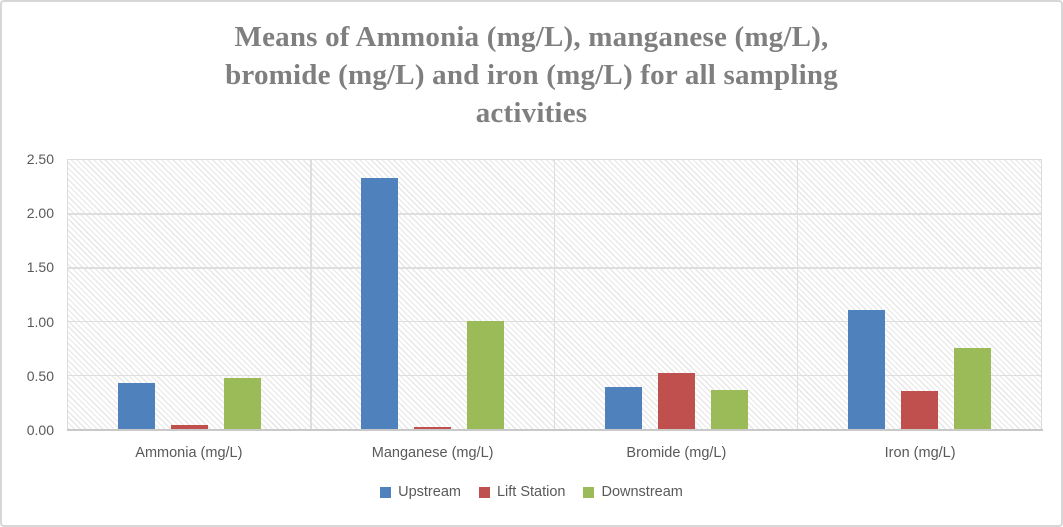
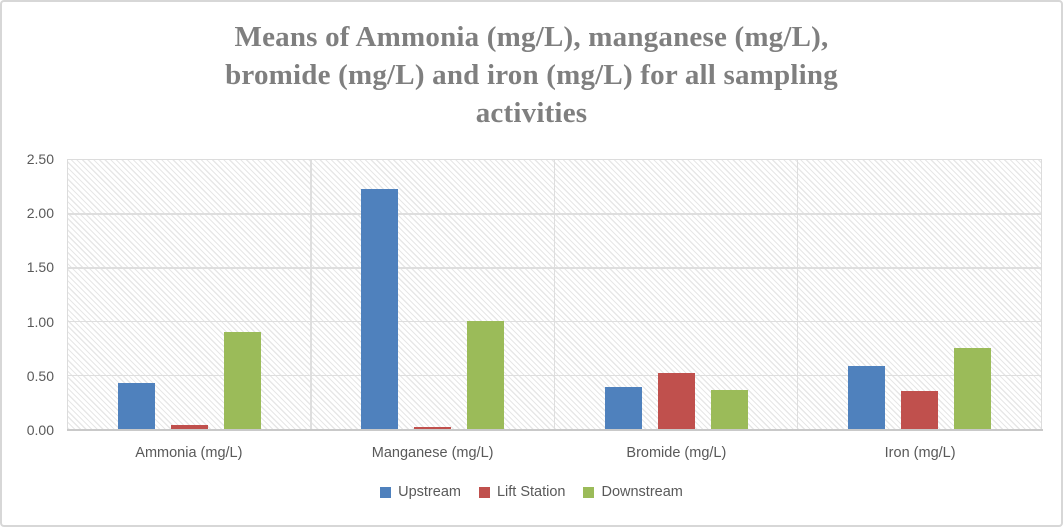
Downstream/Ammonia (mg/L): 0.47 -> 0.90
Upstream/Manganese (mg/L): 2.33 -> 2.23
Upstream/Iron (mg/L): 1.11 -> 0.59
